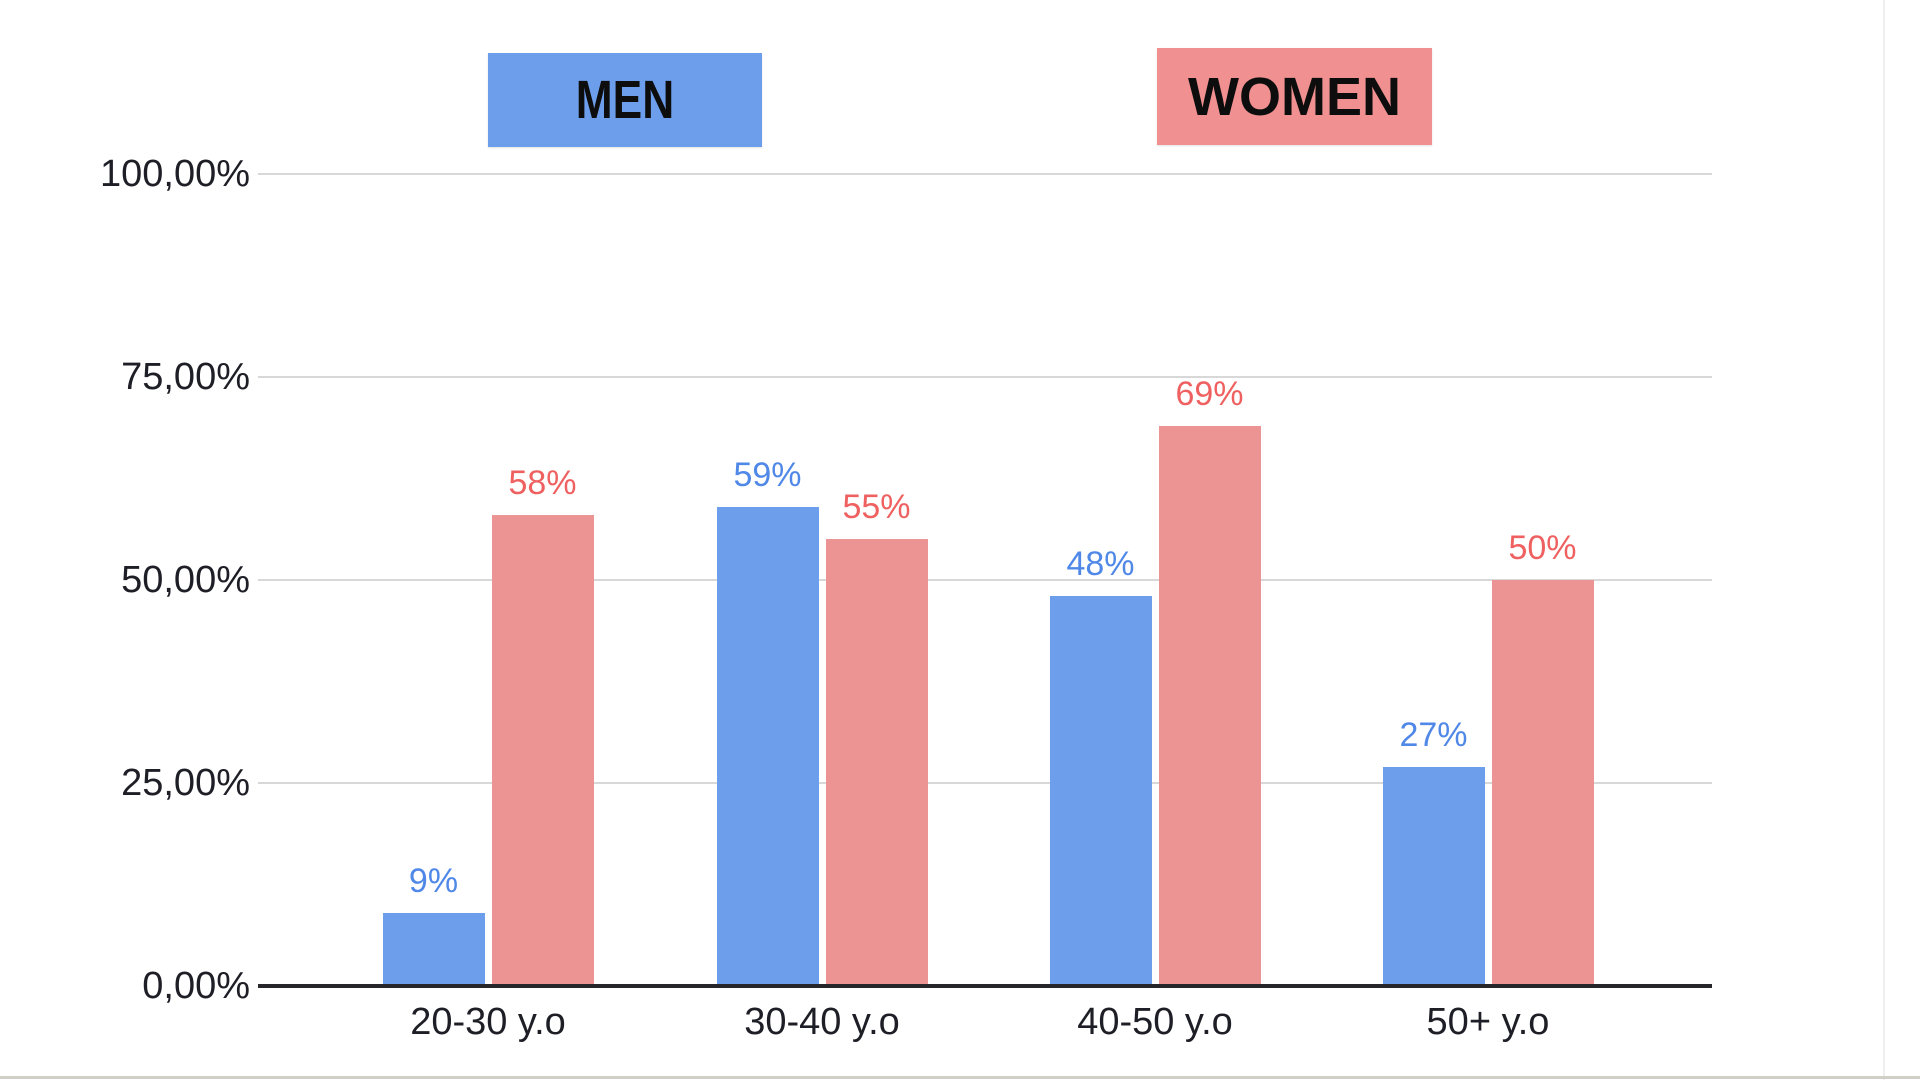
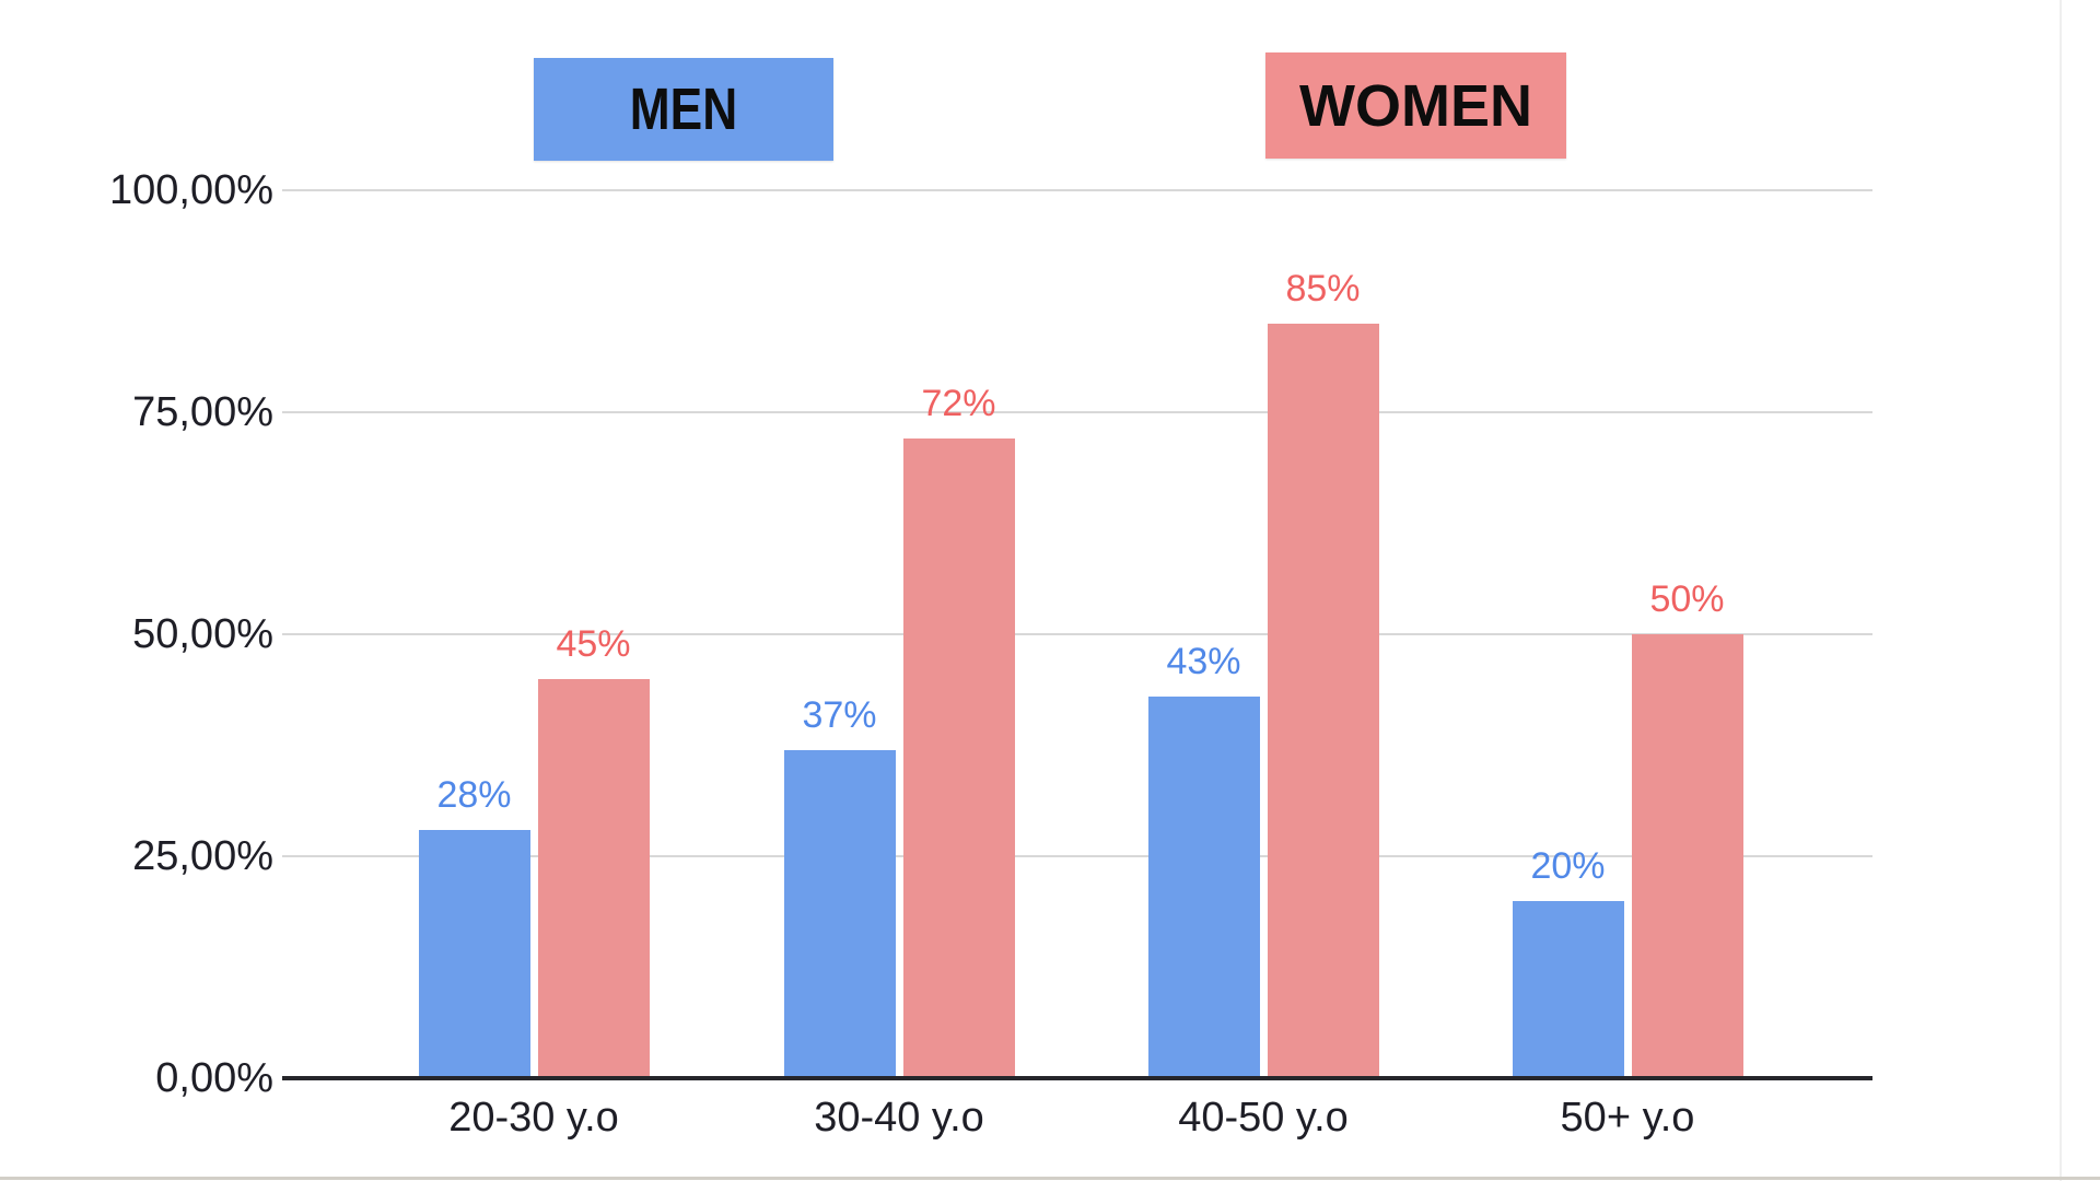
MEN/20-30 y.o: 9% -> 28%
WOMEN/20-30 y.o: 58% -> 45%
MEN/30-40 y.o: 59% -> 37%
WOMEN/30-40 y.o: 55% -> 72%
MEN/40-50 y.o: 48% -> 43%
WOMEN/40-50 y.o: 69% -> 85%
MEN/50+ y.o: 27% -> 20%
